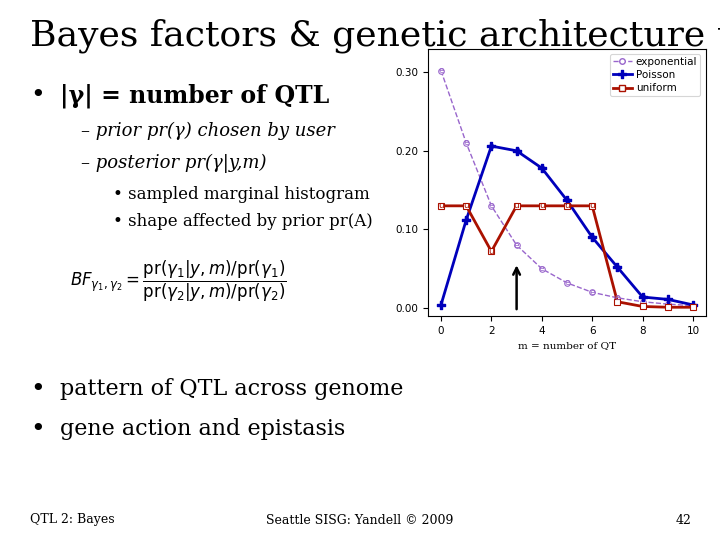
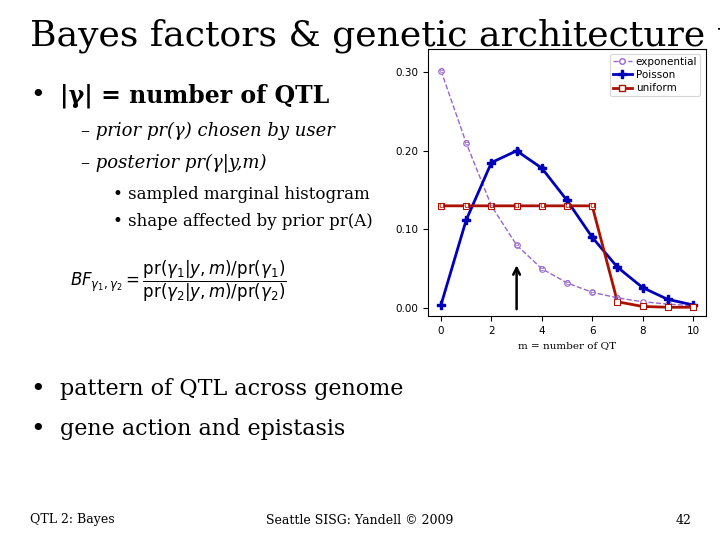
Poisson/2: 0.206 -> 0.185
uniform/2: 0.072 -> 0.130
Poisson/8: 0.014 -> 0.026
